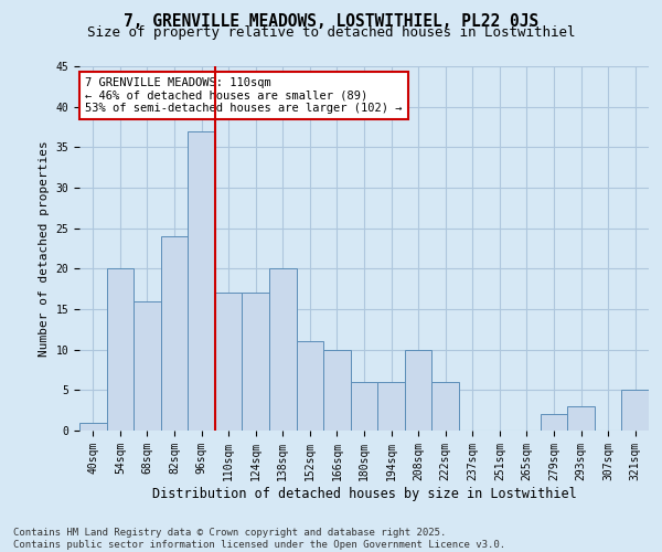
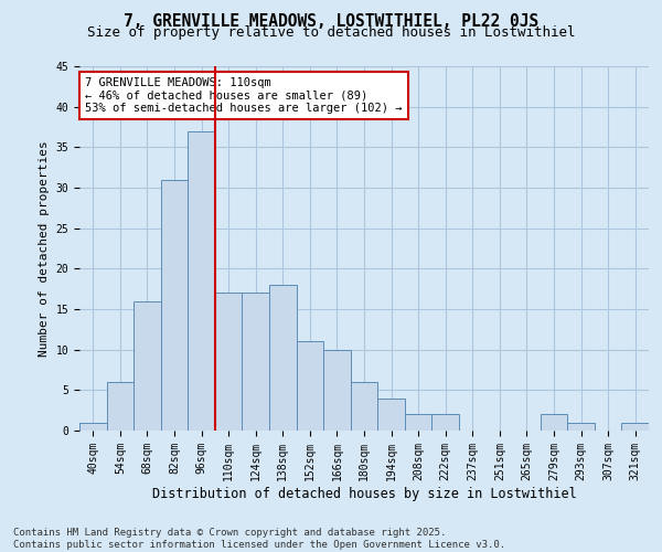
54sqm: 20 -> 6
82sqm: 24 -> 31
138sqm: 20 -> 18
194sqm: 6 -> 4
208sqm: 10 -> 2
222sqm: 6 -> 2
293sqm: 3 -> 1
321sqm: 5 -> 1
